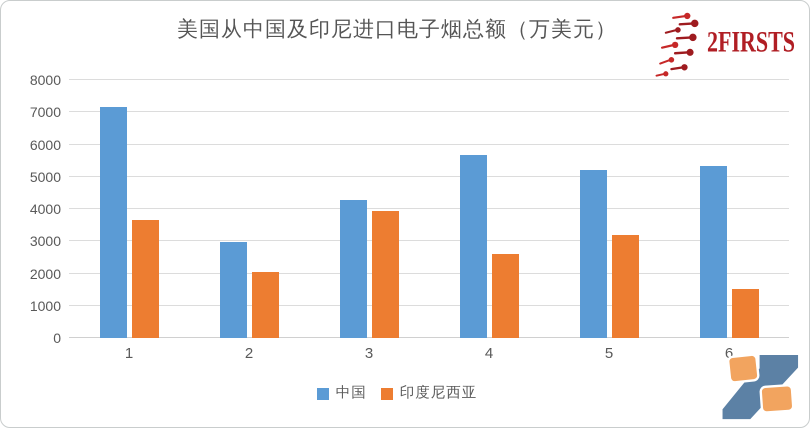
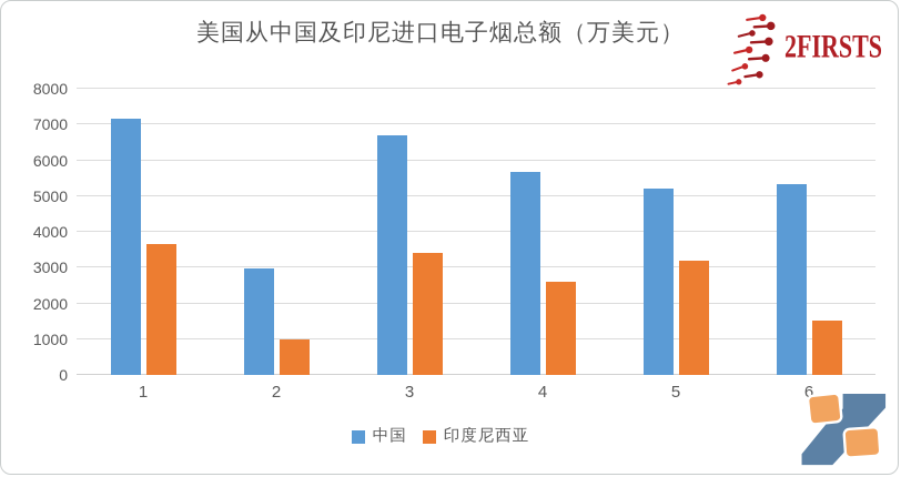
印度尼西亚/2: 2000 -> 1000
中国/3: 4300 -> 6700
印度尼西亚/3: 3900 -> 3400
